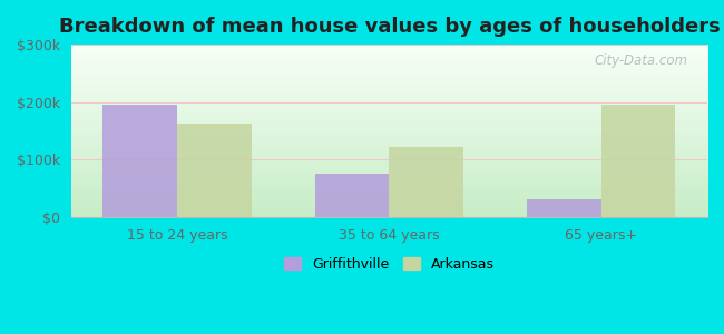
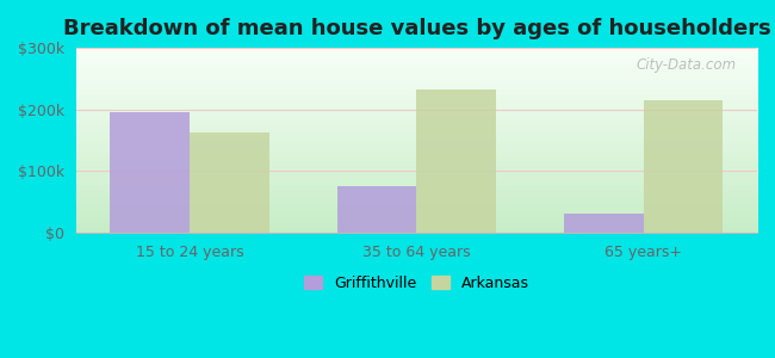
Arkansas/35 to 64 years: $122k -> $232k
Arkansas/65 years+: $196k -> $215k
